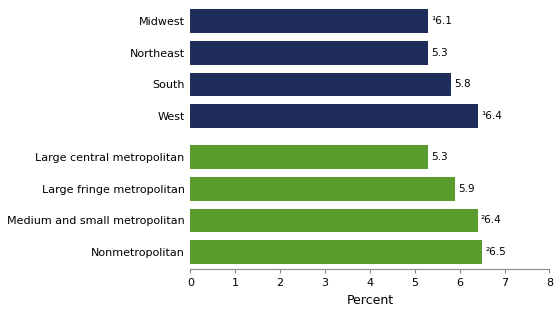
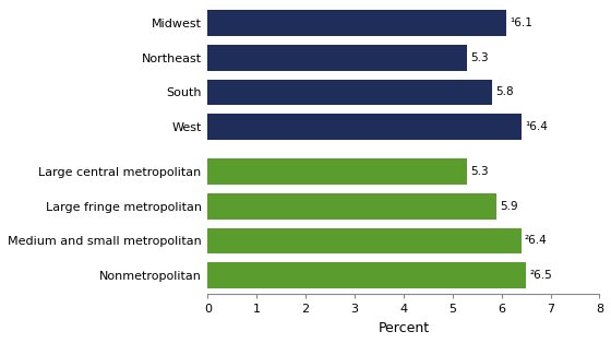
Midwest: 5.3 -> 6.1
